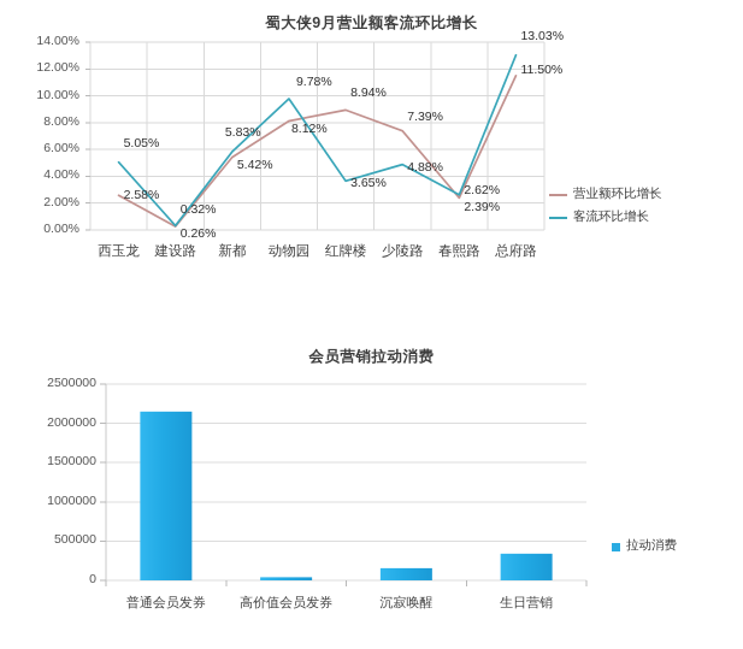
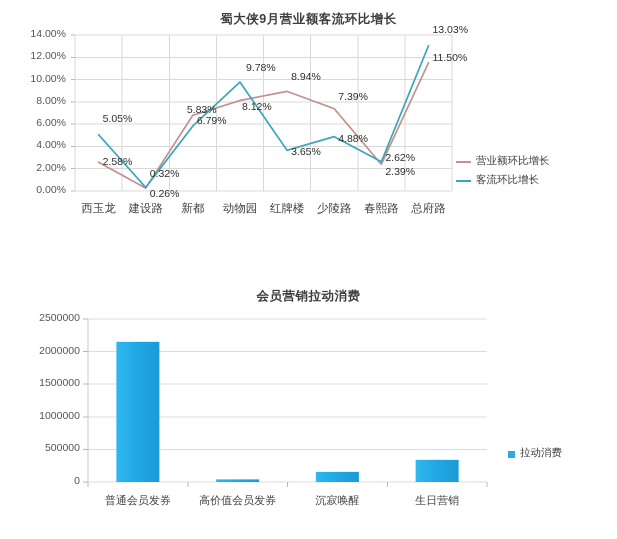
蜀大侠9月营业额客流环比增长/营业额环比增长/新都: 5.42% -> 6.79%
